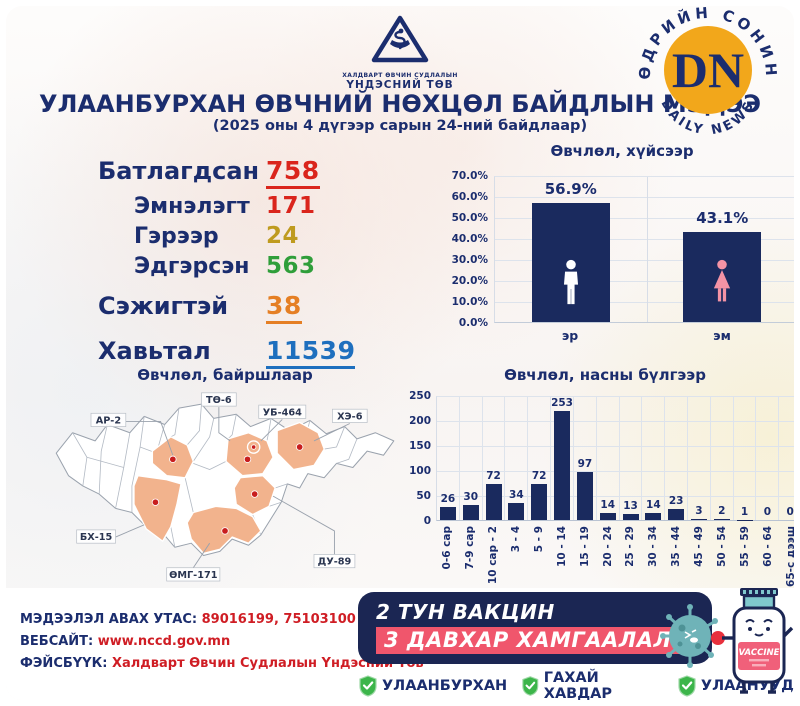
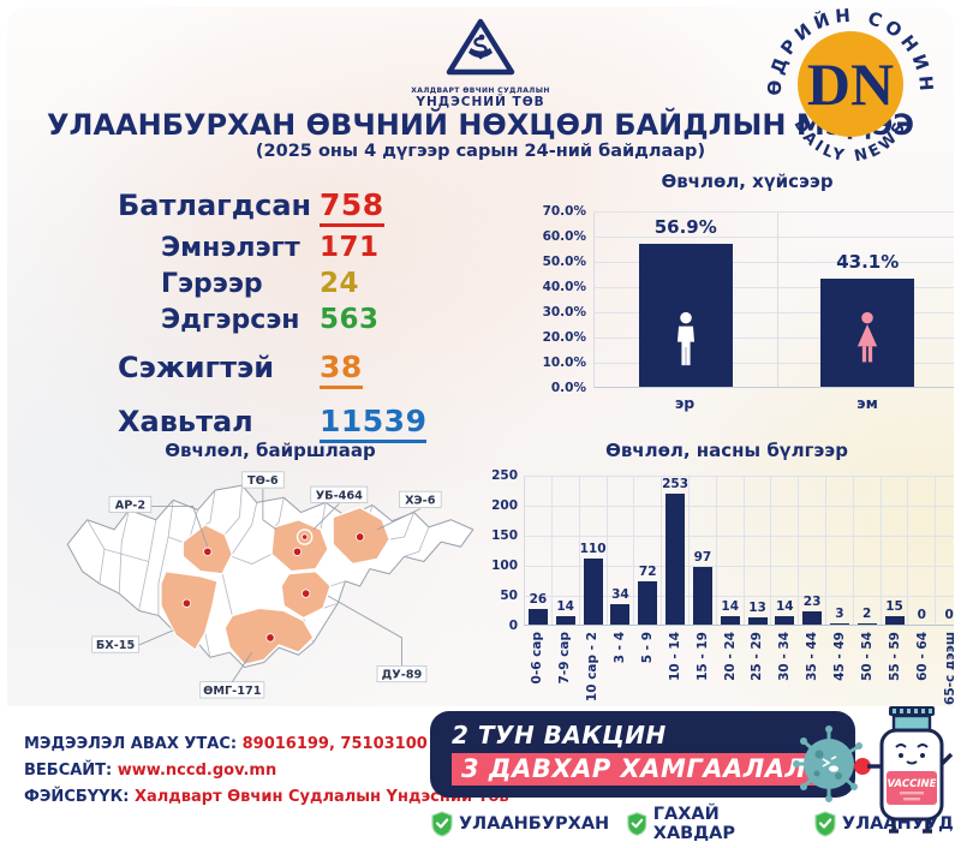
Өвчлөл, насны бүлгээр/7-9 сар: 30 -> 14
Өвчлөл, насны бүлгээр/10 сар - 2: 72 -> 110
Өвчлөл, насны бүлгээр/55 - 59: 1 -> 15
